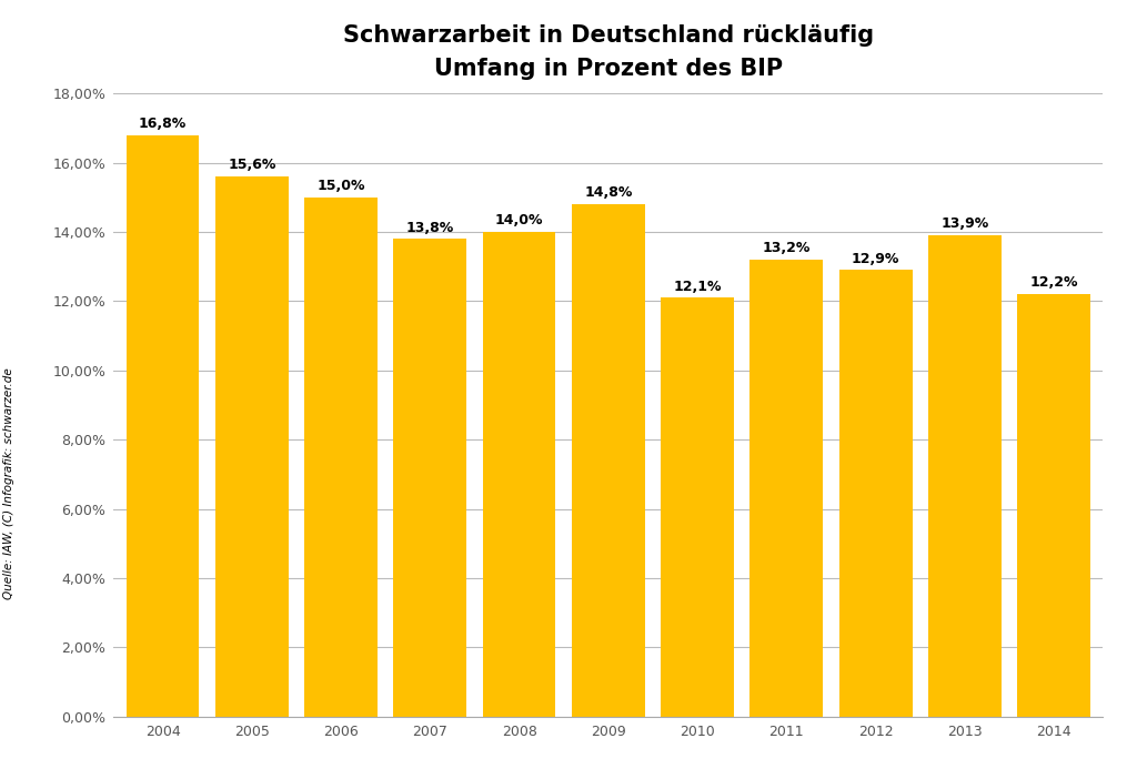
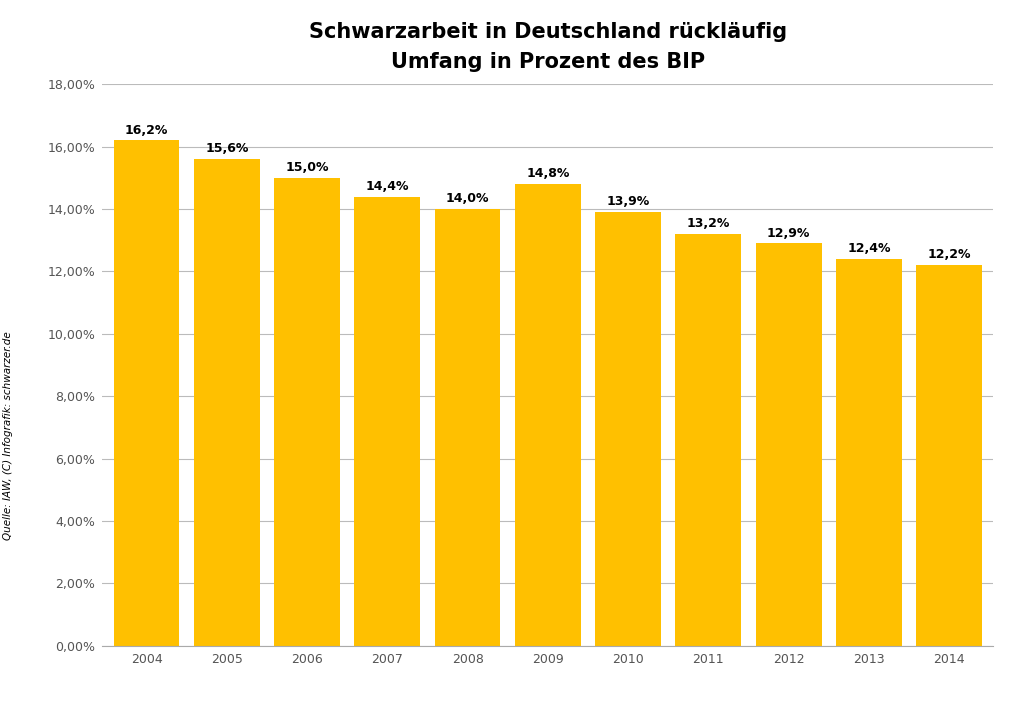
2004: 16,8% -> 16,2%
2007: 13,8% -> 14,4%
2010: 12,1% -> 13,9%
2013: 13,9% -> 12,4%
